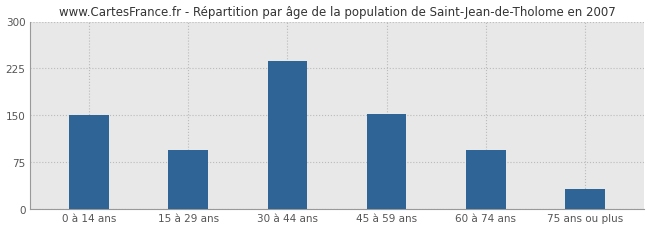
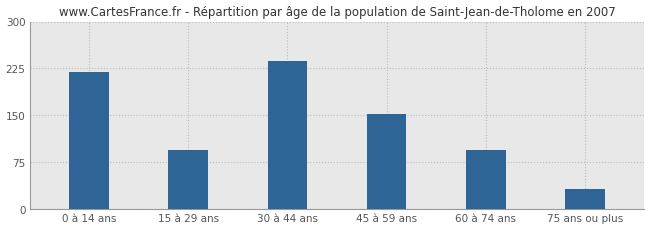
0 à 14 ans: 150 -> 220
